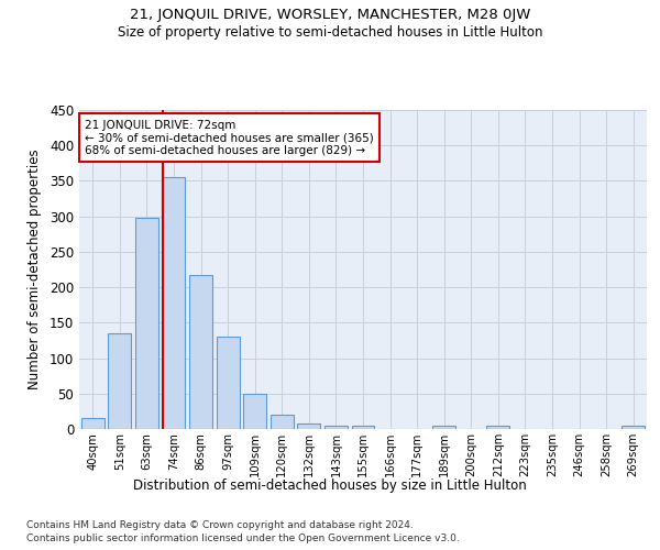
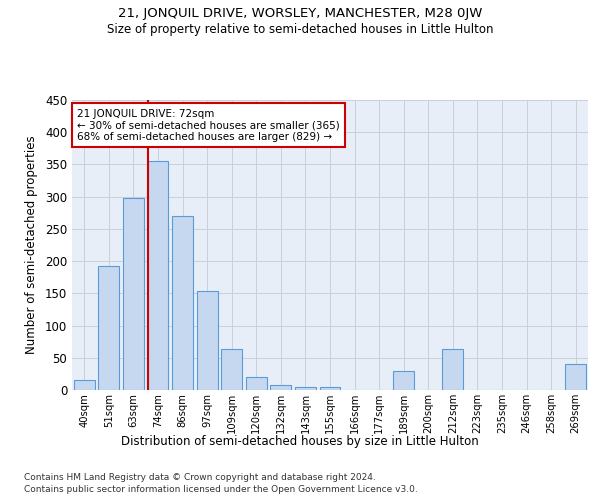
51sqm: 135 -> 192
86sqm: 217 -> 270
97sqm: 130 -> 154
109sqm: 49 -> 64
189sqm: 4 -> 30
212sqm: 4 -> 64
269sqm: 4 -> 40
